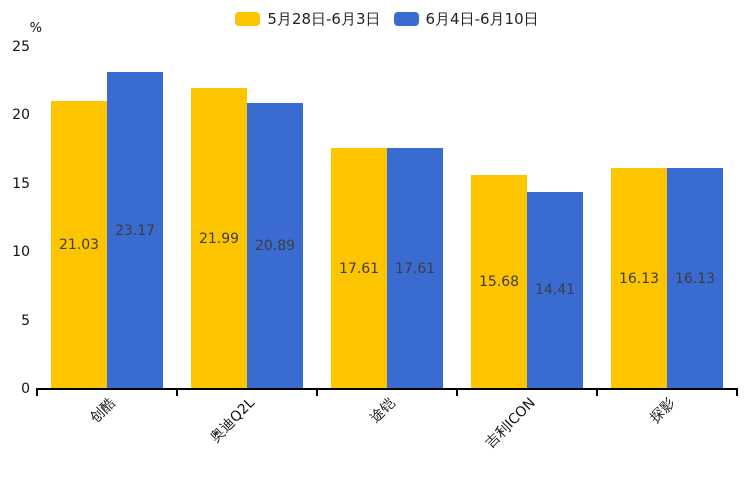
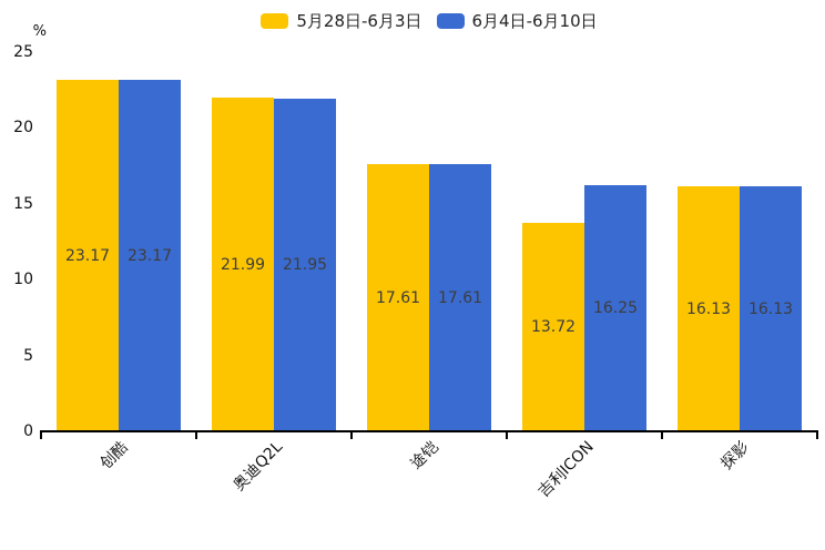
5月28日-6月3日/创酷: 21.03 -> 23.17
6月4日-6月10日/奥迪Q2L: 20.89 -> 21.95
5月28日-6月3日/吉利ICON: 15.68 -> 13.72
6月4日-6月10日/吉利ICON: 14.41 -> 16.25
